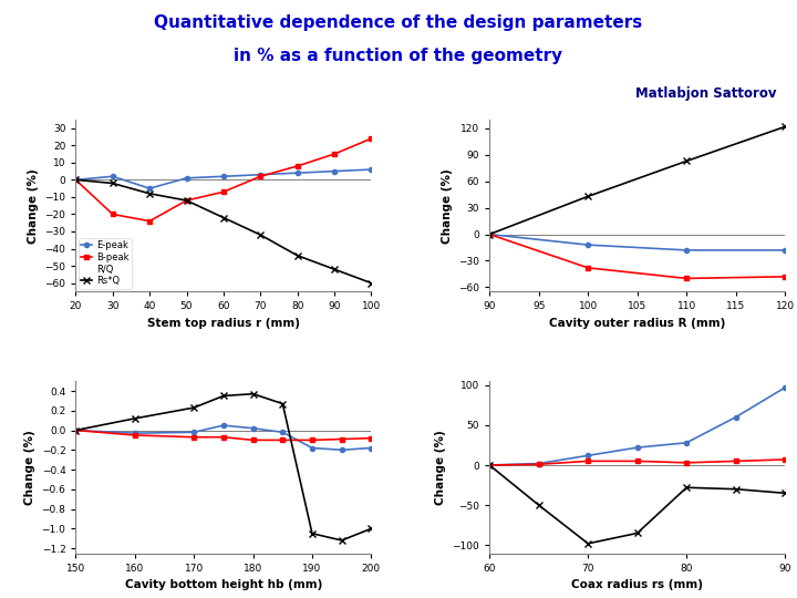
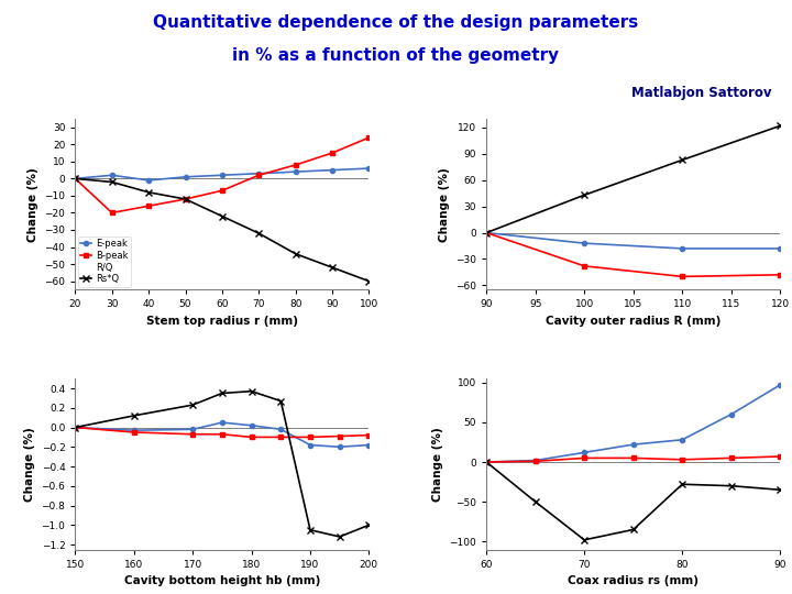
E-peak/40: -5 -> -1
B-peak/40: -24 -> -16
